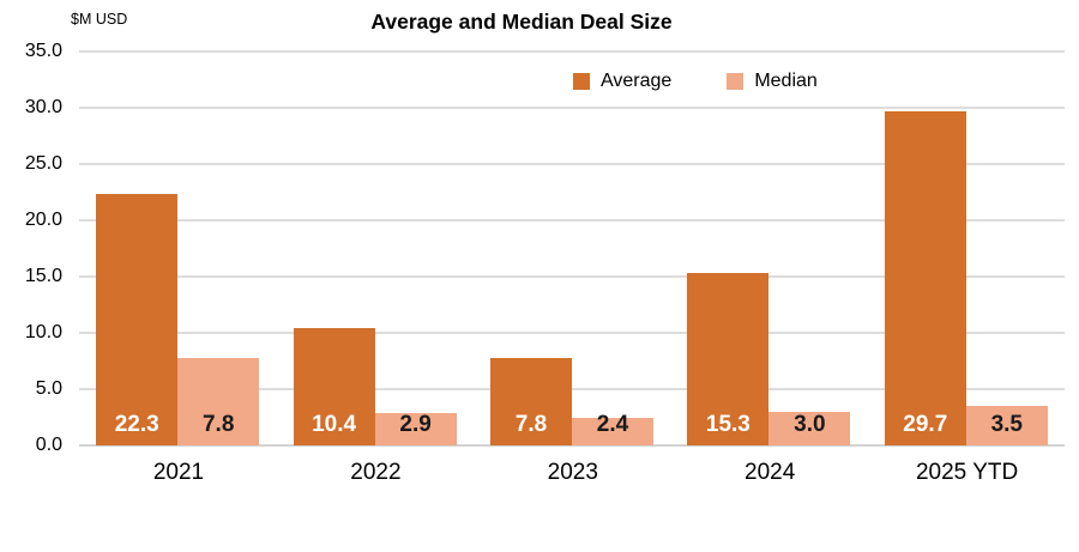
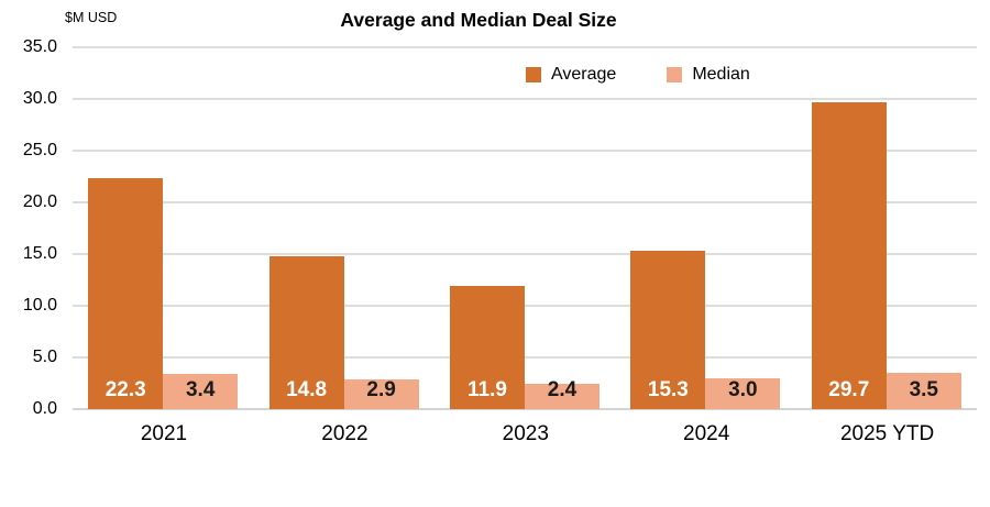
Median/2021: 7.8 -> 3.4
Average/2022: 10.4 -> 14.8
Average/2023: 7.8 -> 11.9
